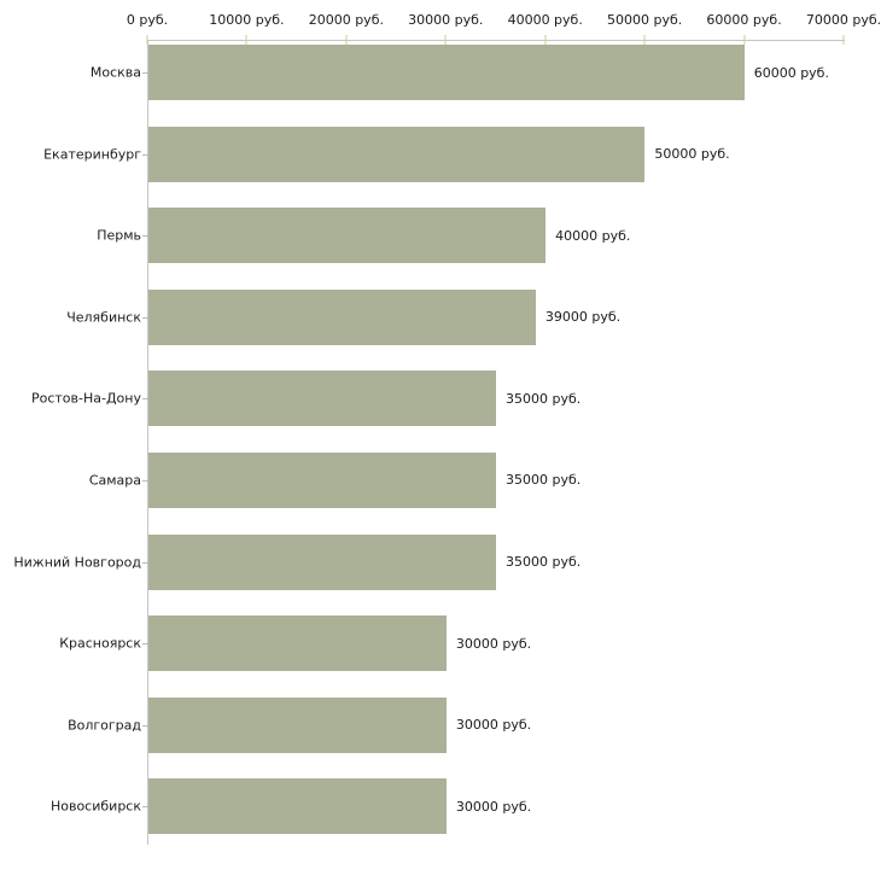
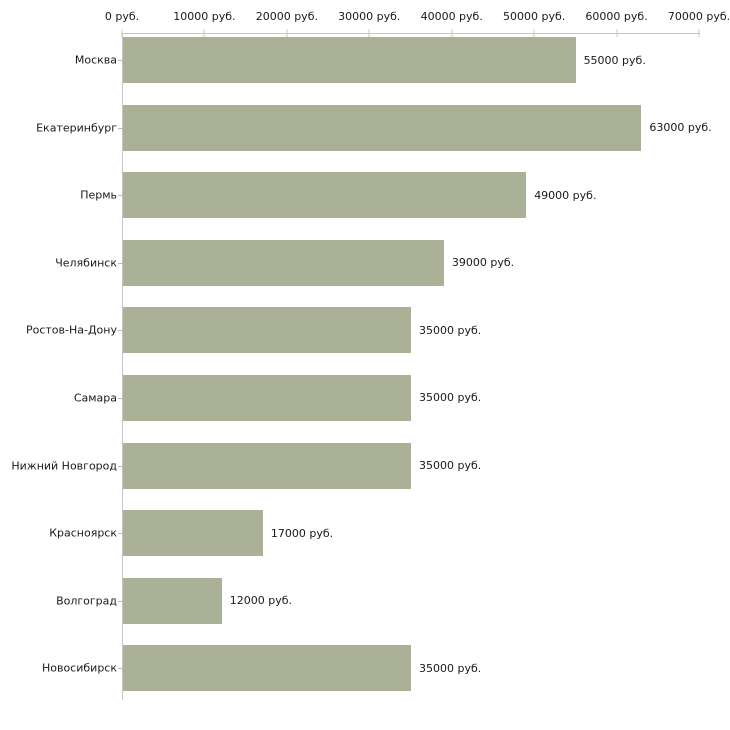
Москва: 60000 -> 55000
Екатеринбург: 50000 -> 63000
Пермь: 40000 -> 49000
Красноярск: 30000 -> 17000
Волгоград: 30000 -> 12000
Новосибирск: 30000 -> 35000
